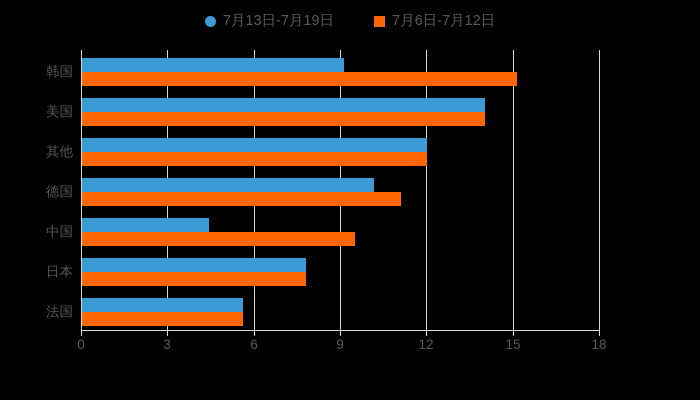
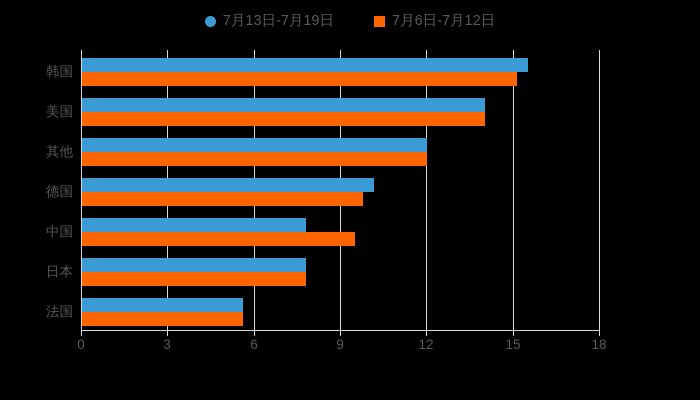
7月13日-7月19日/韩国: 9.1 -> 15.5
7月6日-7月12日/德国: 11.1 -> 9.8
7月13日-7月19日/中国: 4.4 -> 7.8
